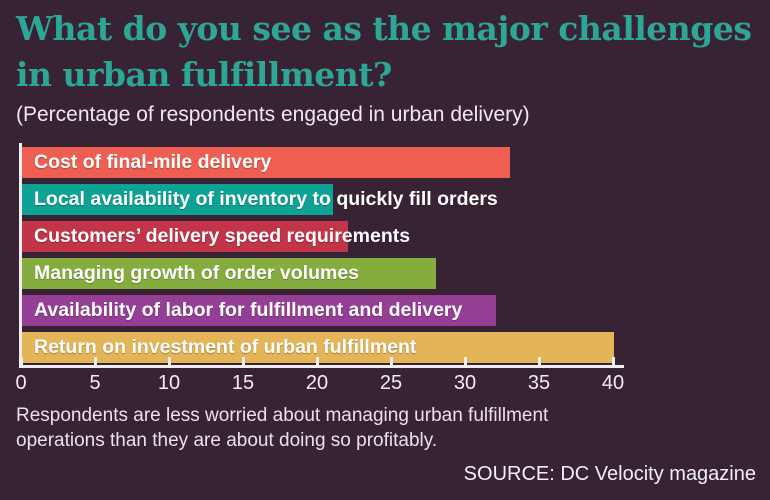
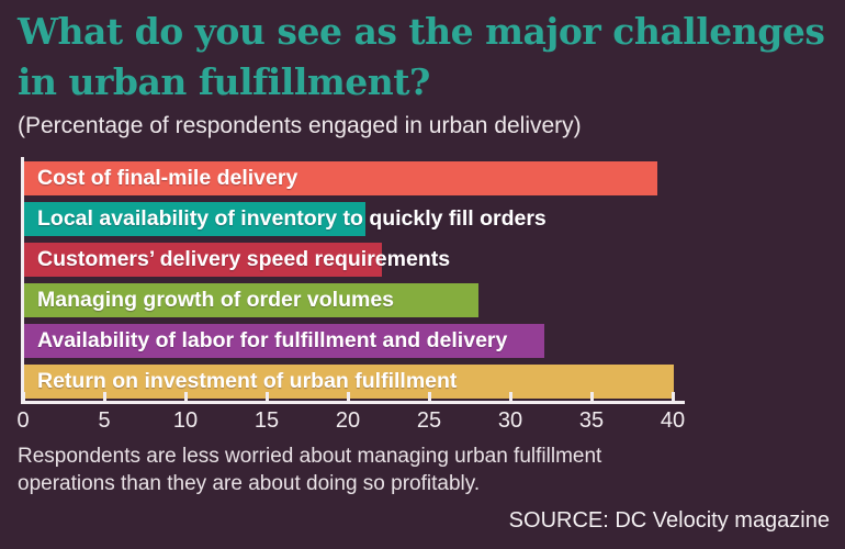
Cost of final-mile delivery: 33 -> 39
